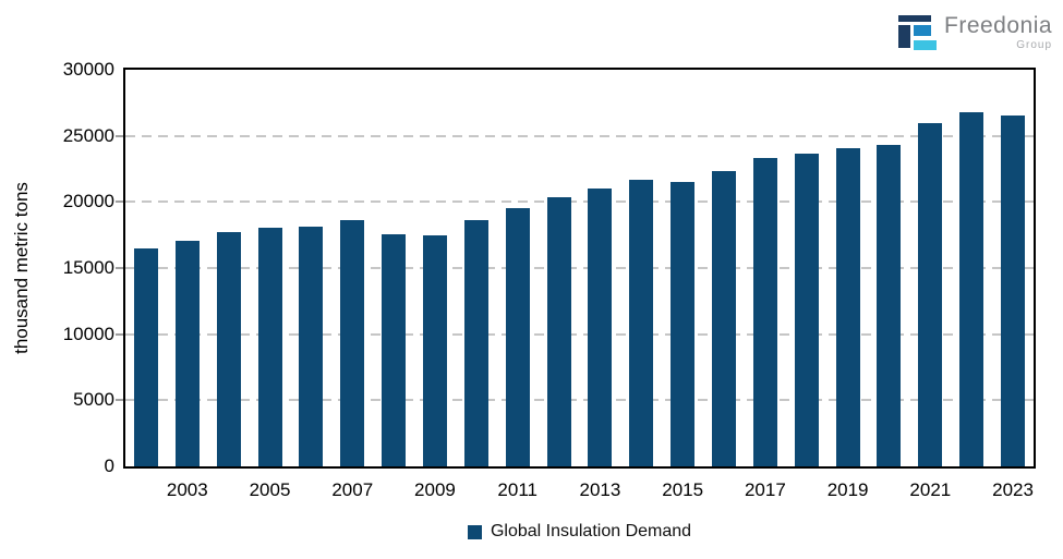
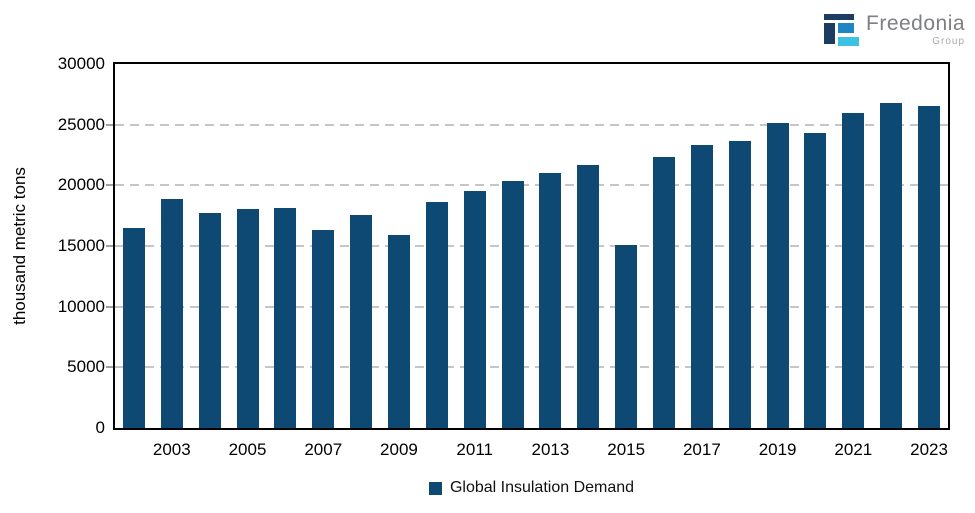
2003: 17000 -> 18900
2007: 18600 -> 16300
2009: 17400 -> 15900
2015: 21600 -> 15100
2019: 24100 -> 25100
